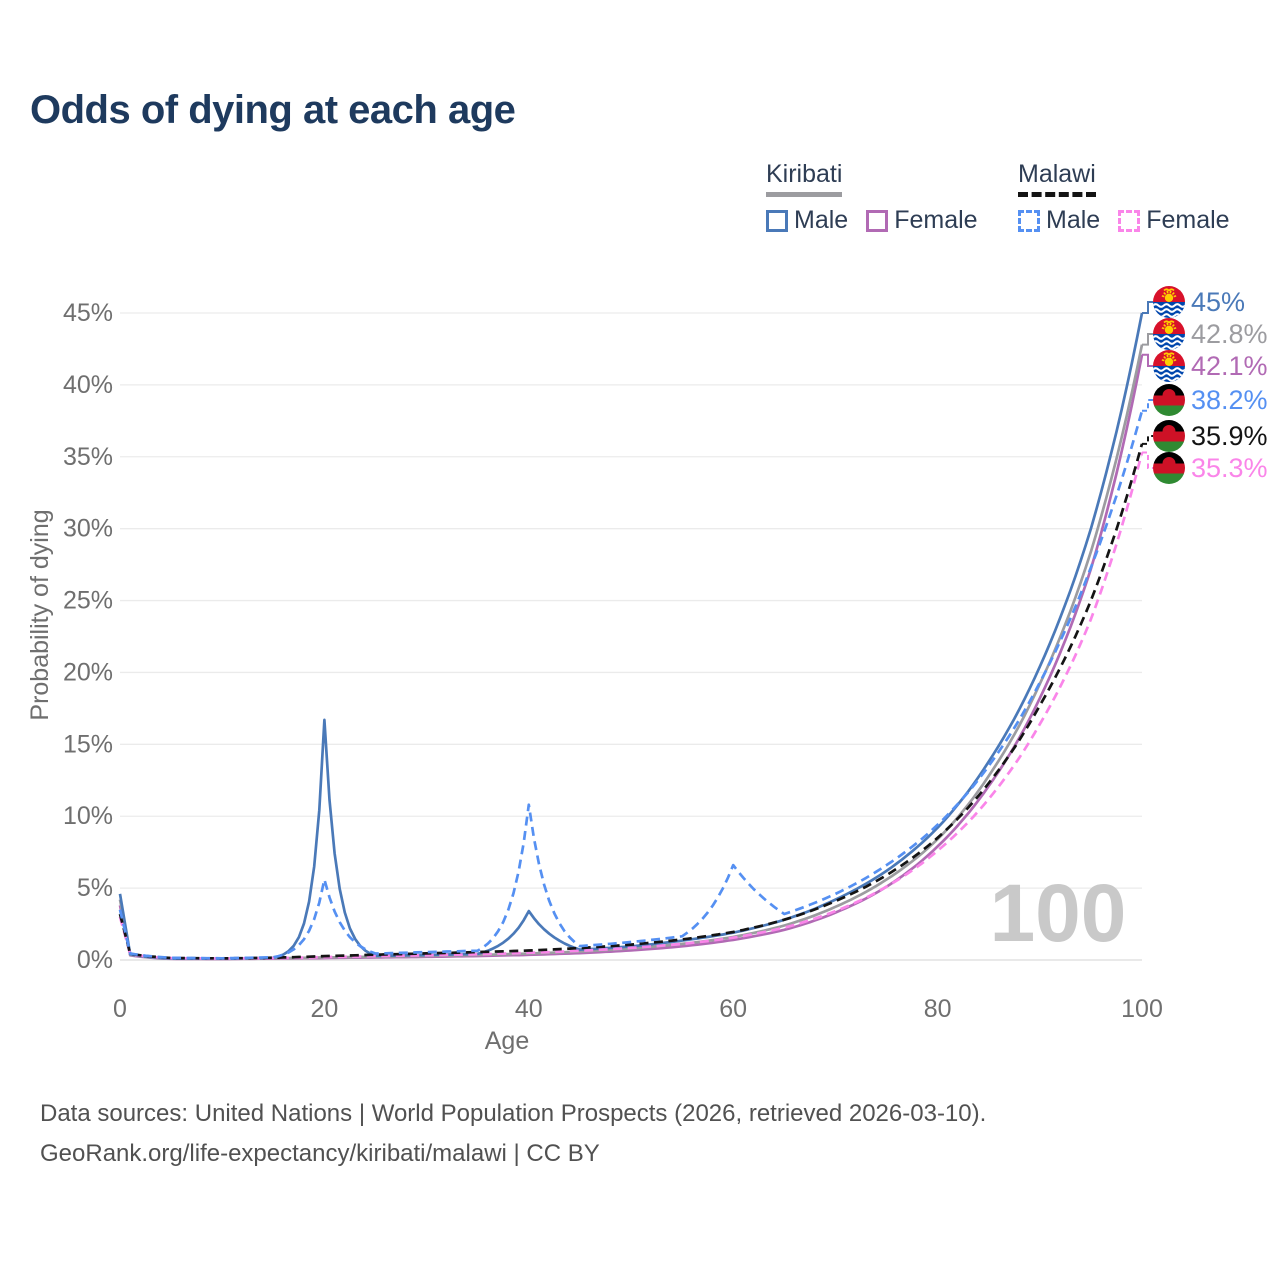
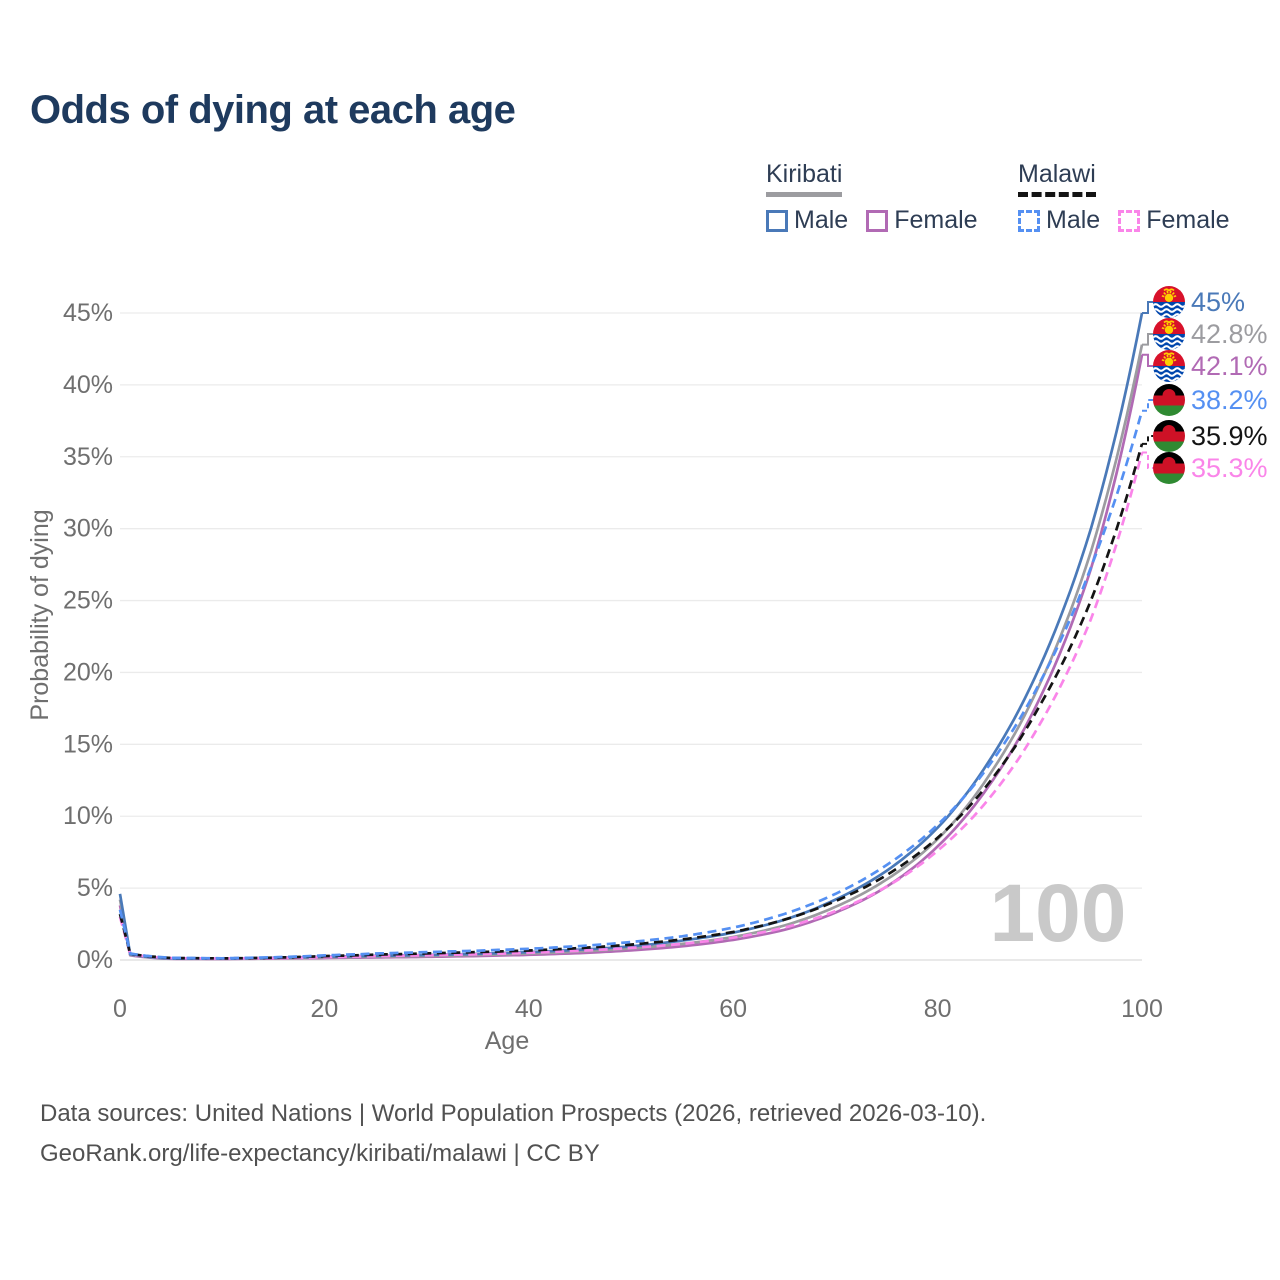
Kiribati Male/20: 16.7% -> 0.2%
Malawi Male/20: 5.6% -> 0.3%
Kiribati Male/40: 3.4% -> 0.6%
Malawi Male/40: 10.8% -> 0.8%
Malawi Male/60: 6.6% -> 2.2%
